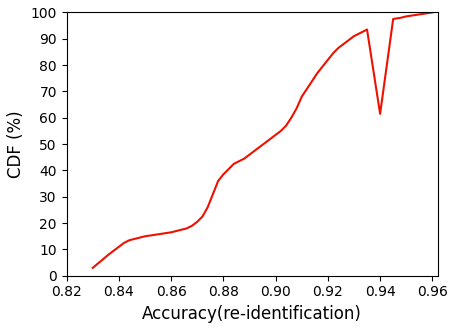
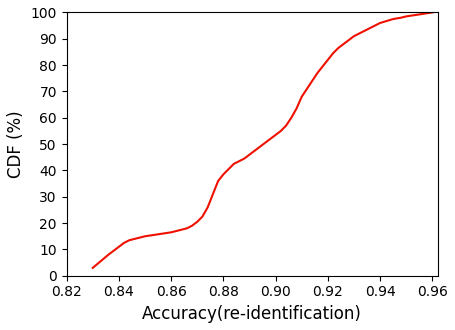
0.94: 61.5 -> 96.0
